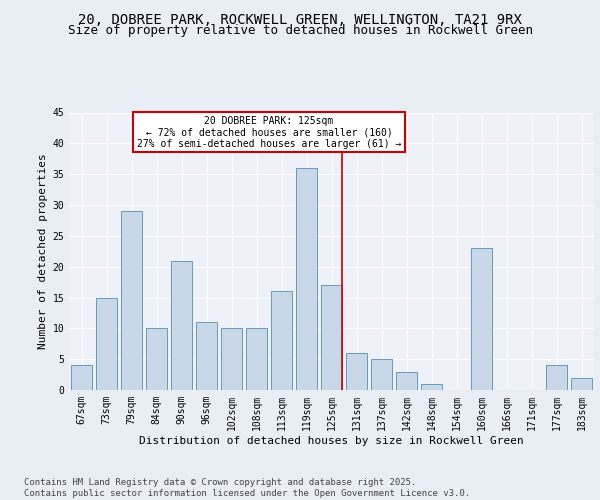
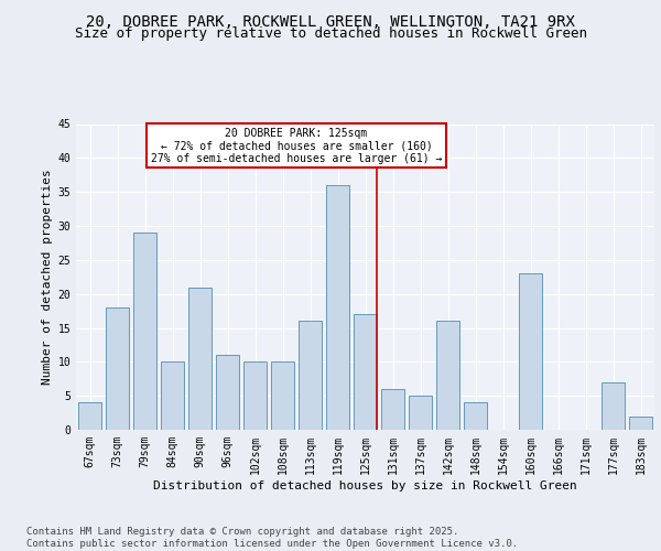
73sqm: 15 -> 18
142sqm: 3 -> 16
148sqm: 1 -> 4
177sqm: 4 -> 7
